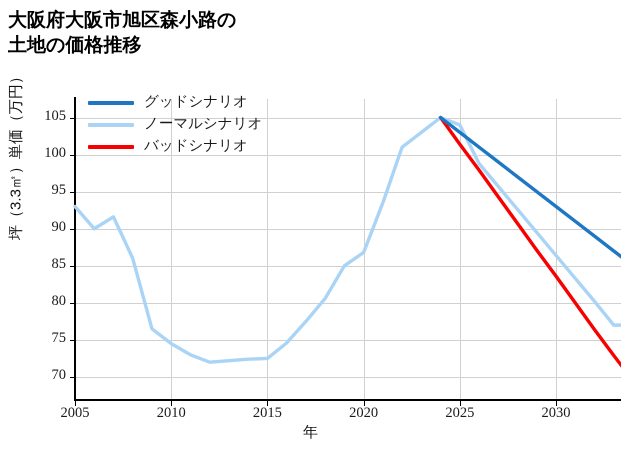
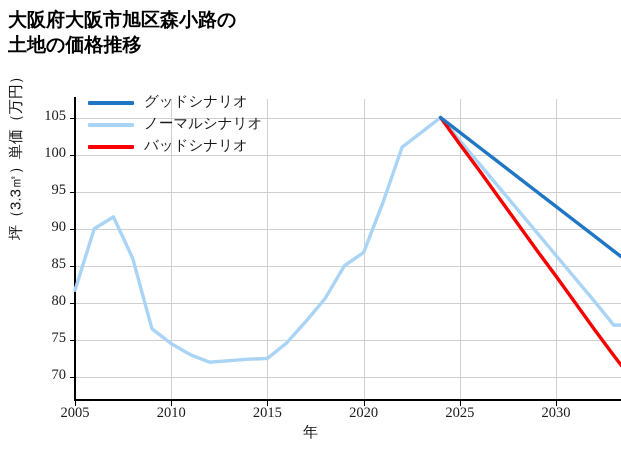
ノーマルシナリオ/2005: 93 -> 82
ノーマルシナリオ/2025: 104 -> 102
